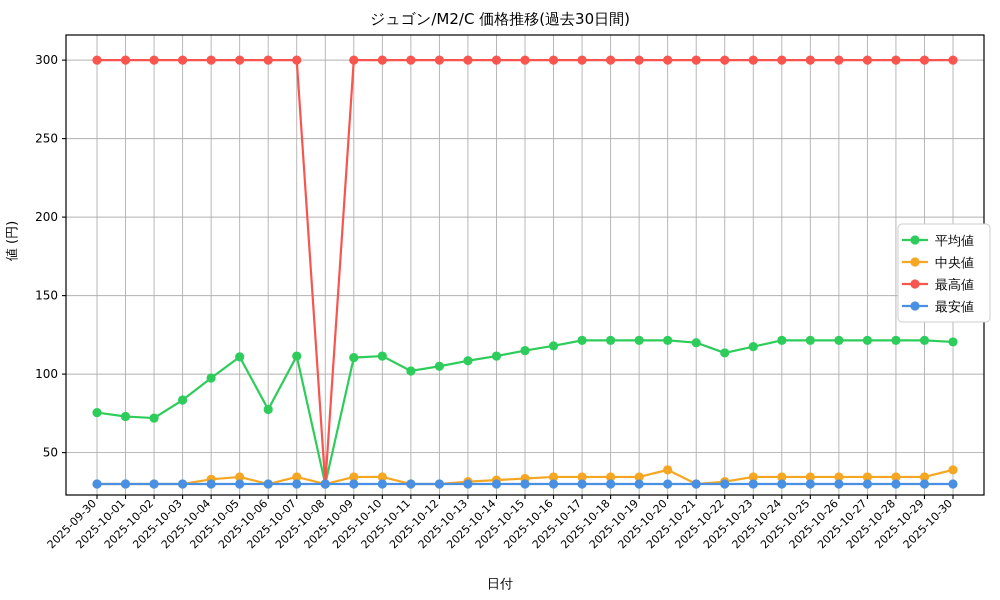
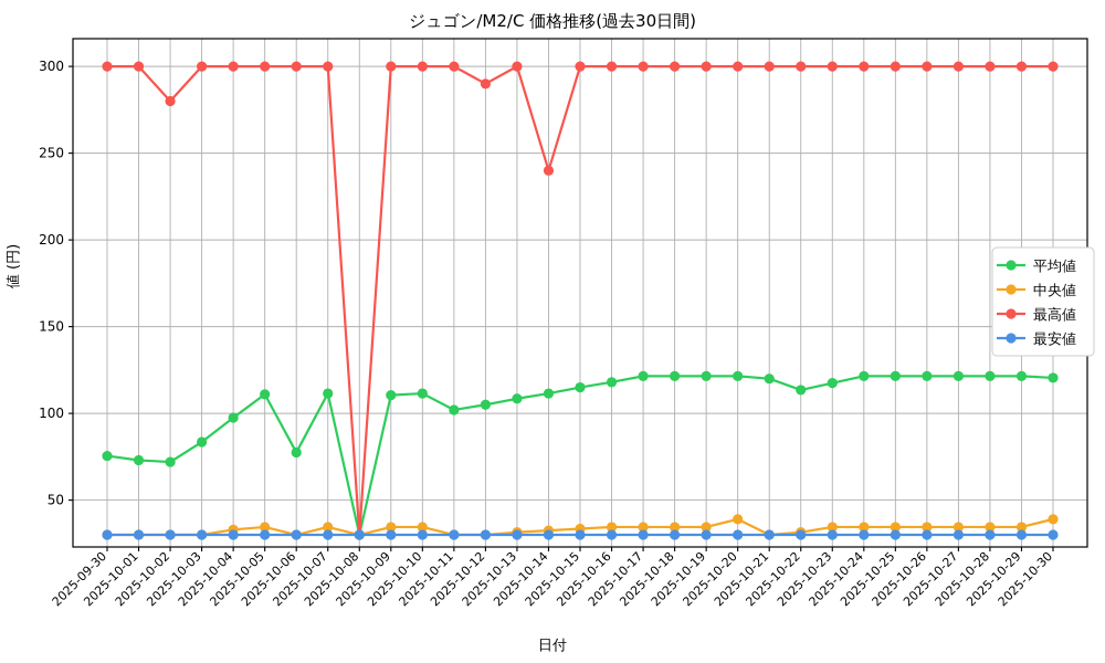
最高値/2025-10-02: 300 -> 280
最高値/2025-10-12: 300 -> 290
最高値/2025-10-14: 300 -> 240
